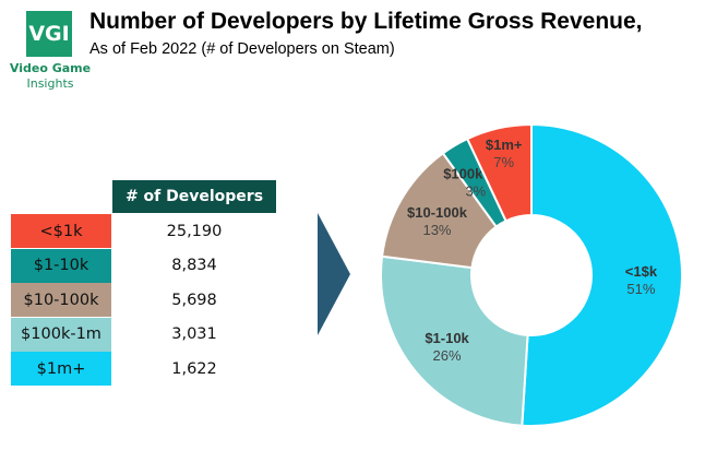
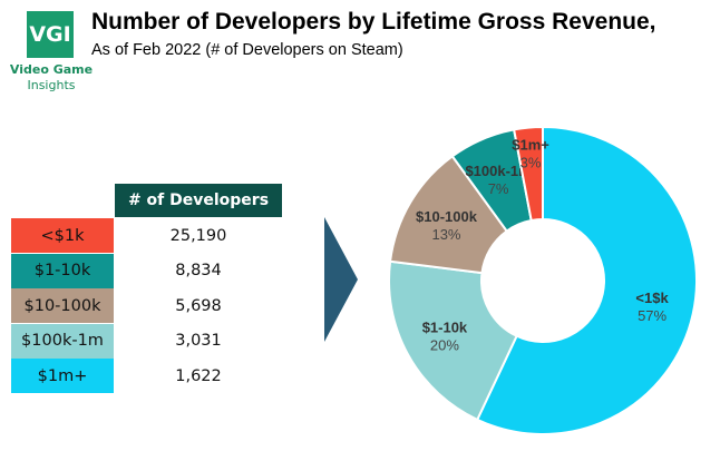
<1$k: 51% -> 57%
$1-10k: 26% -> 20%
$100k-1m: 3% -> 7%
$1m+: 7% -> 3%
